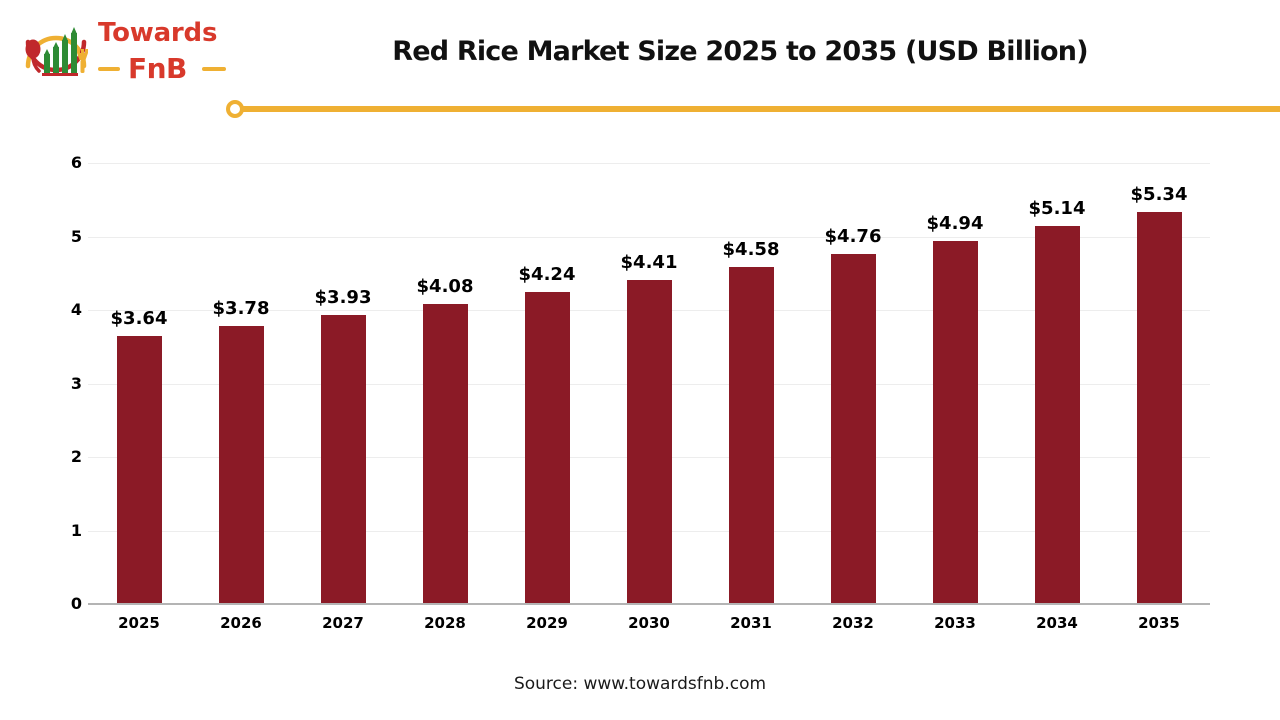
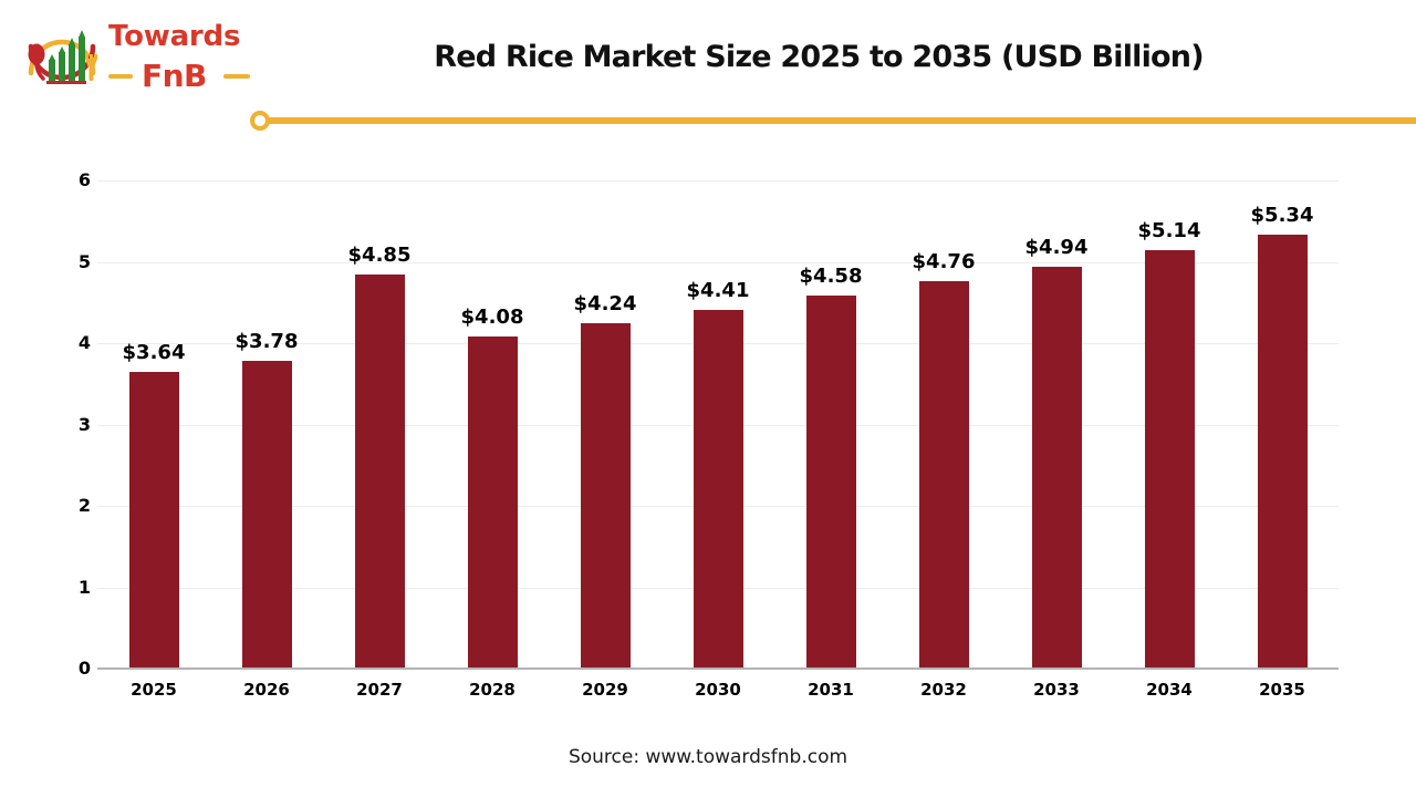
2027: $3.93 -> $4.85
